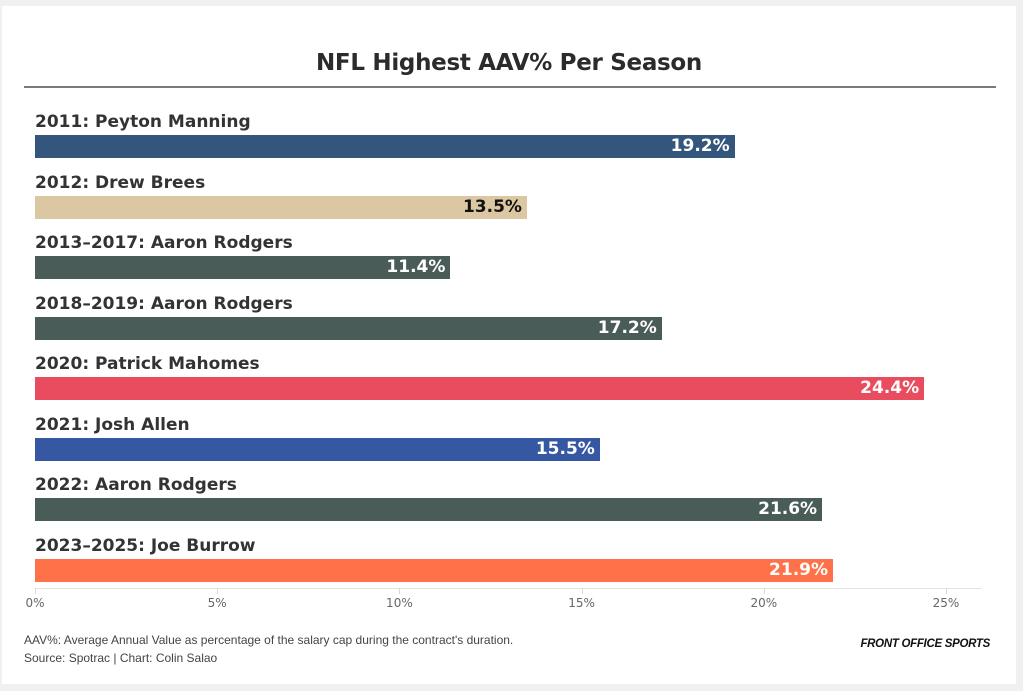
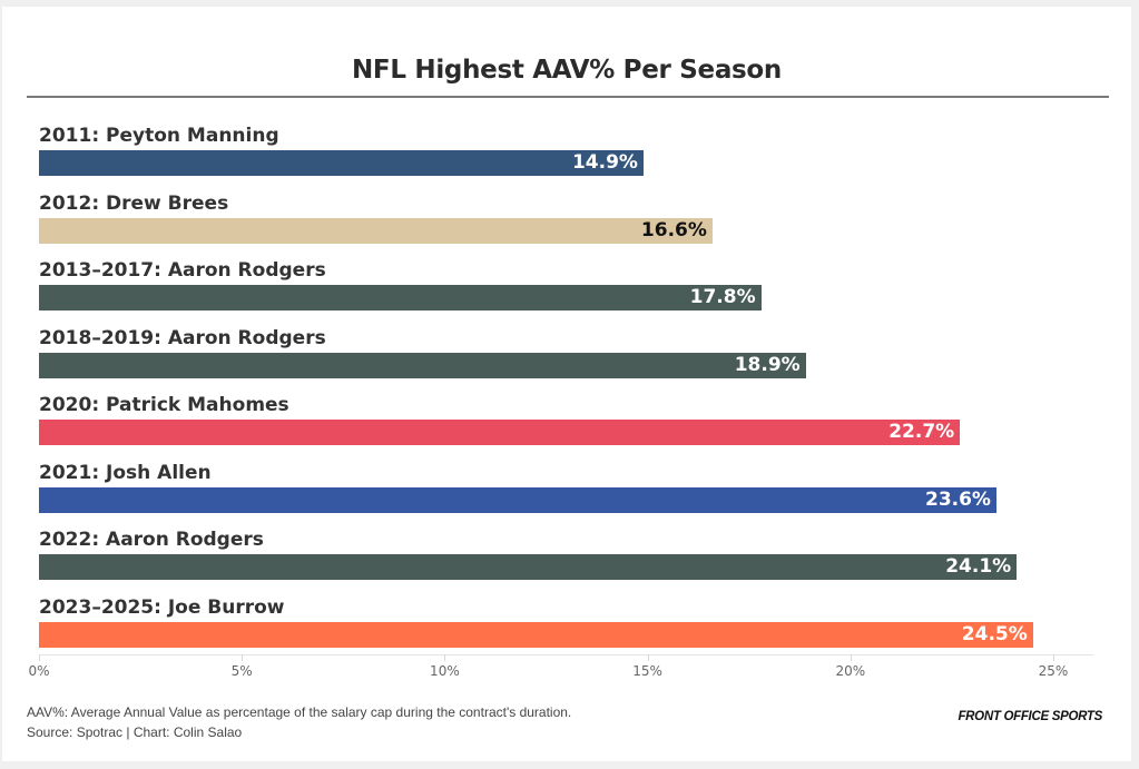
2011: Peyton Manning: 19.2% -> 14.9%
2012: Drew Brees: 13.5% -> 16.6%
2013–2017: Aaron Rodgers: 11.4% -> 17.8%
2018–2019: Aaron Rodgers: 17.2% -> 18.9%
2020: Patrick Mahomes: 24.4% -> 22.7%
2021: Josh Allen: 15.5% -> 23.6%
2022: Aaron Rodgers: 21.6% -> 24.1%
2023–2025: Joe Burrow: 21.9% -> 24.5%
